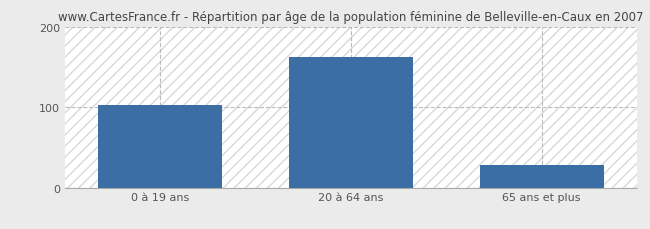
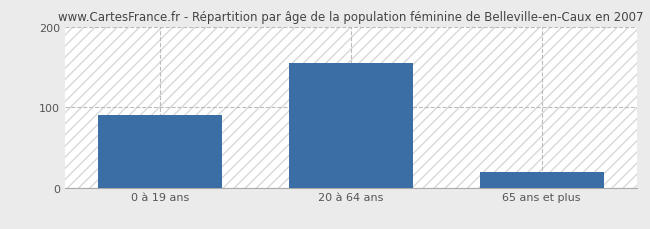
0 à 19 ans: 102 -> 90
20 à 64 ans: 162 -> 155
65 ans et plus: 28 -> 20
